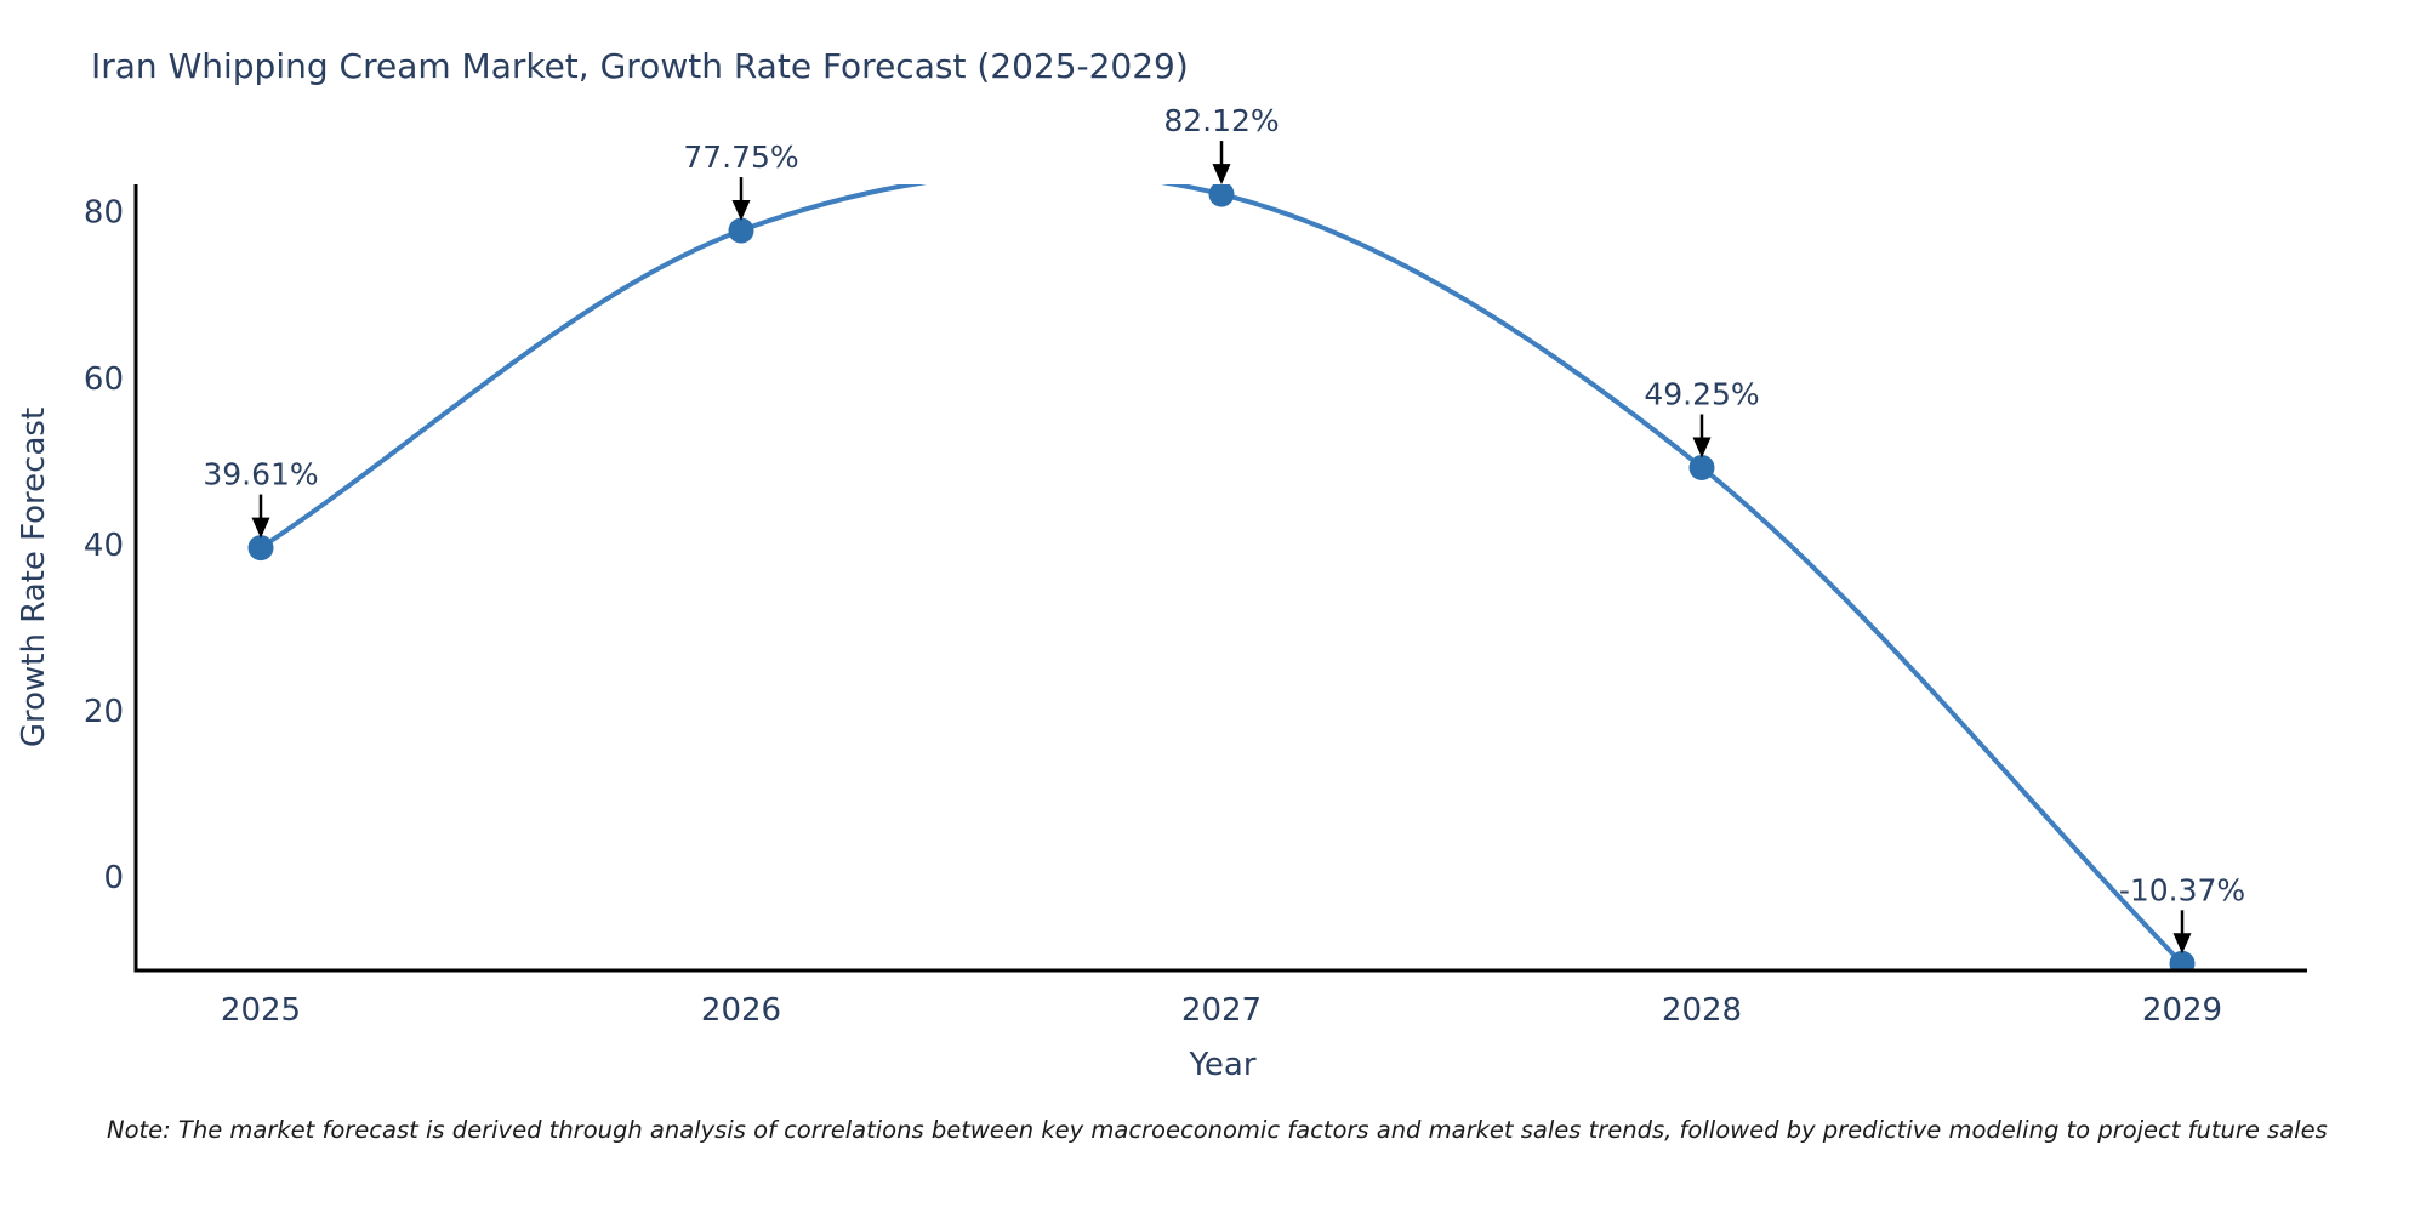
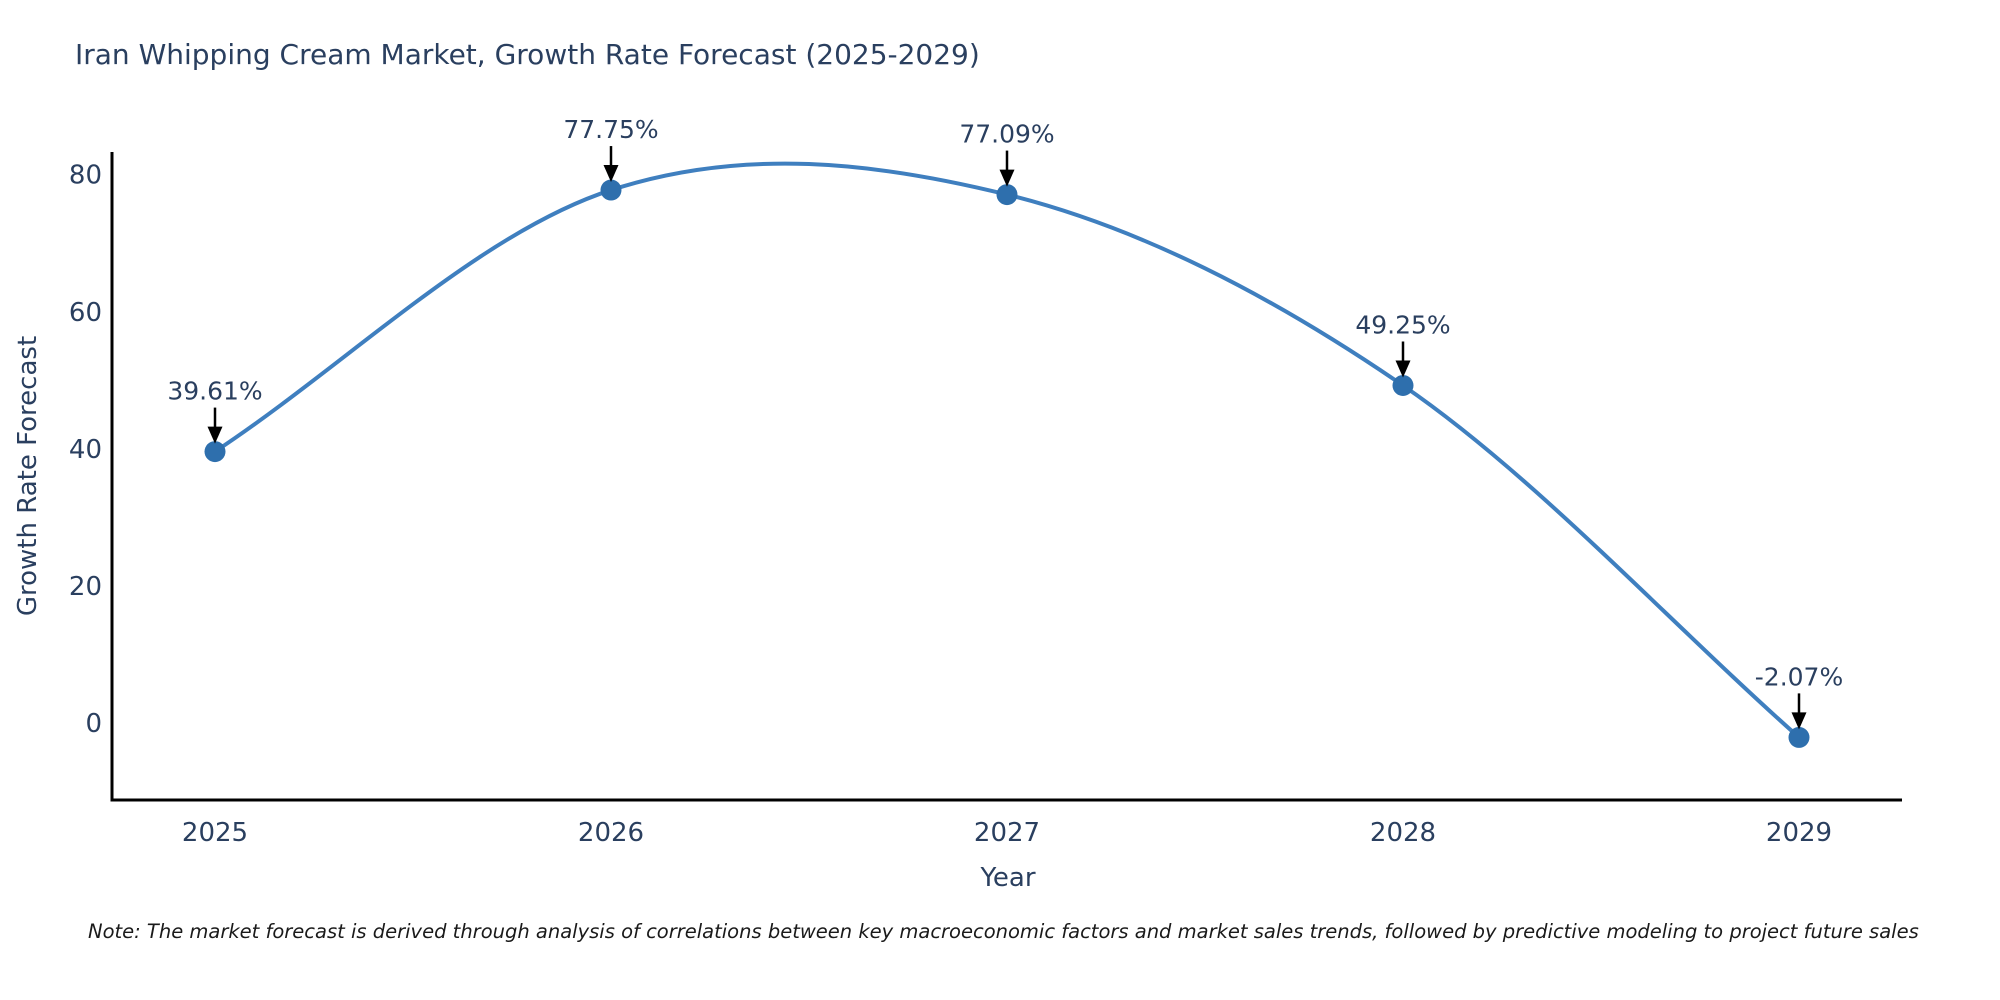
2027: 82.12% -> 77.09%
2029: -10.37% -> -2.07%
